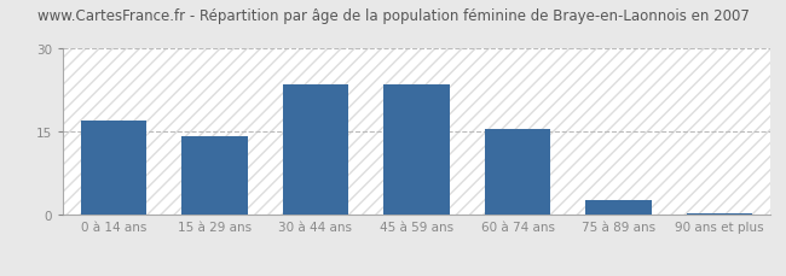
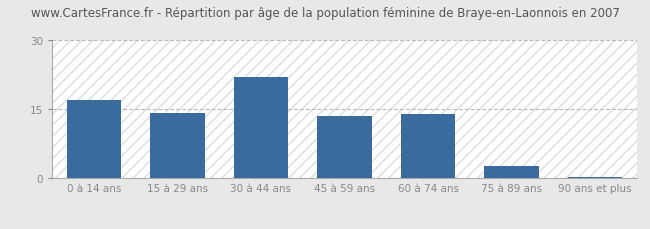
30 à 44 ans: 23.5 -> 22.0
45 à 59 ans: 23.5 -> 13.5
60 à 74 ans: 15.5 -> 14.0
